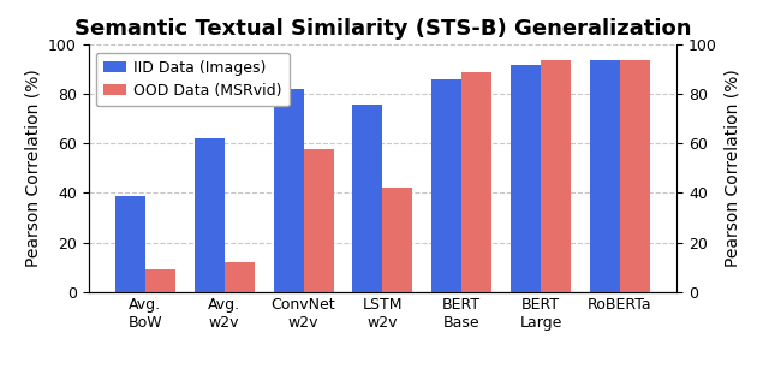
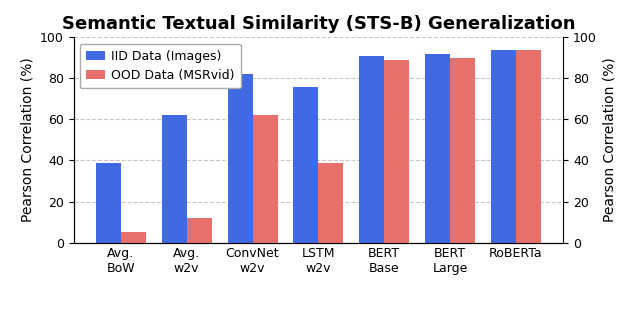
OOD Data (MSRvid)/Avg. BoW: 9 -> 5
OOD Data (MSRvid)/ConvNet w2v: 58 -> 62
OOD Data (MSRvid)/LSTM w2v: 42 -> 39
IID Data (Images)/BERT Base: 86 -> 91
OOD Data (MSRvid)/BERT Large: 94 -> 90
